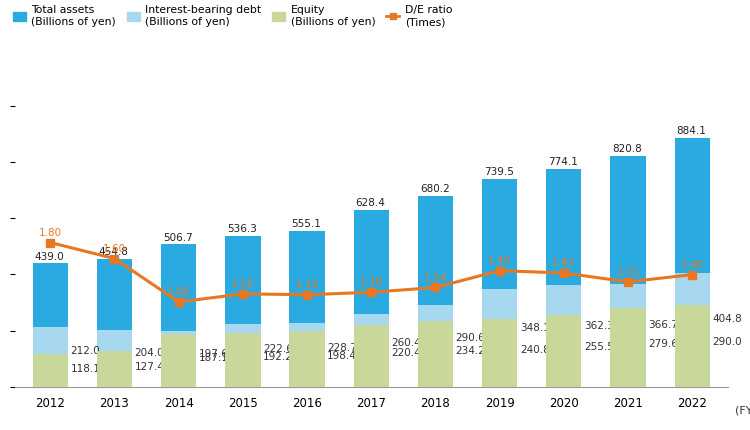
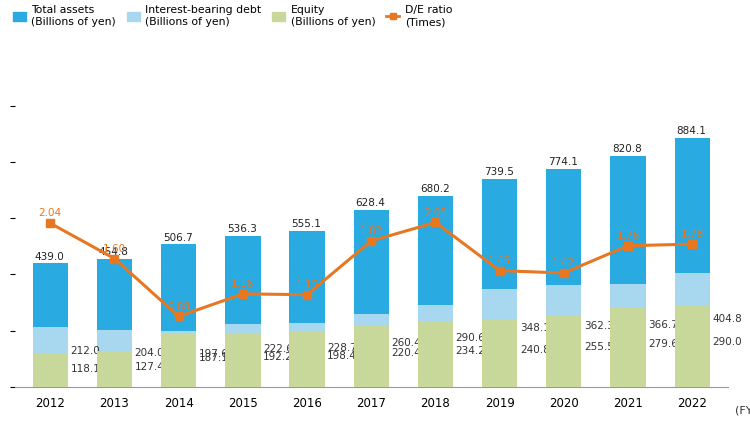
D/E ratio (Times)/2012: 1.80 -> 2.04
D/E ratio (Times)/2014: 1.06 -> 0.88
D/E ratio (Times)/2017: 1.18 -> 1.82
D/E ratio (Times)/2018: 1.24 -> 2.05
D/E ratio (Times)/2021: 1.31 -> 1.76
D/E ratio (Times)/2022: 1.40 -> 1.78
